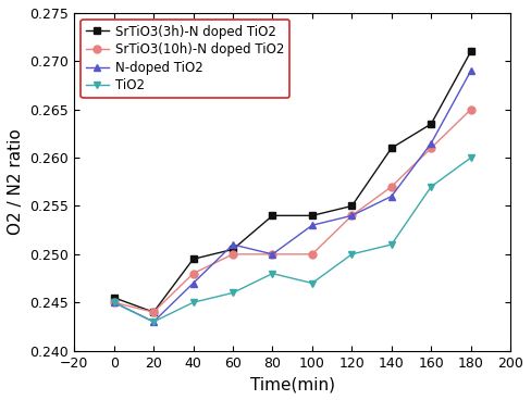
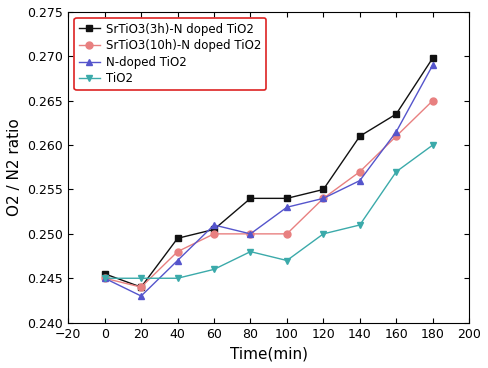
TiO2/20: 0.243 -> 0.245
SrTiO3(3h)-N doped TiO2/180: 0.2710 -> 0.2698
